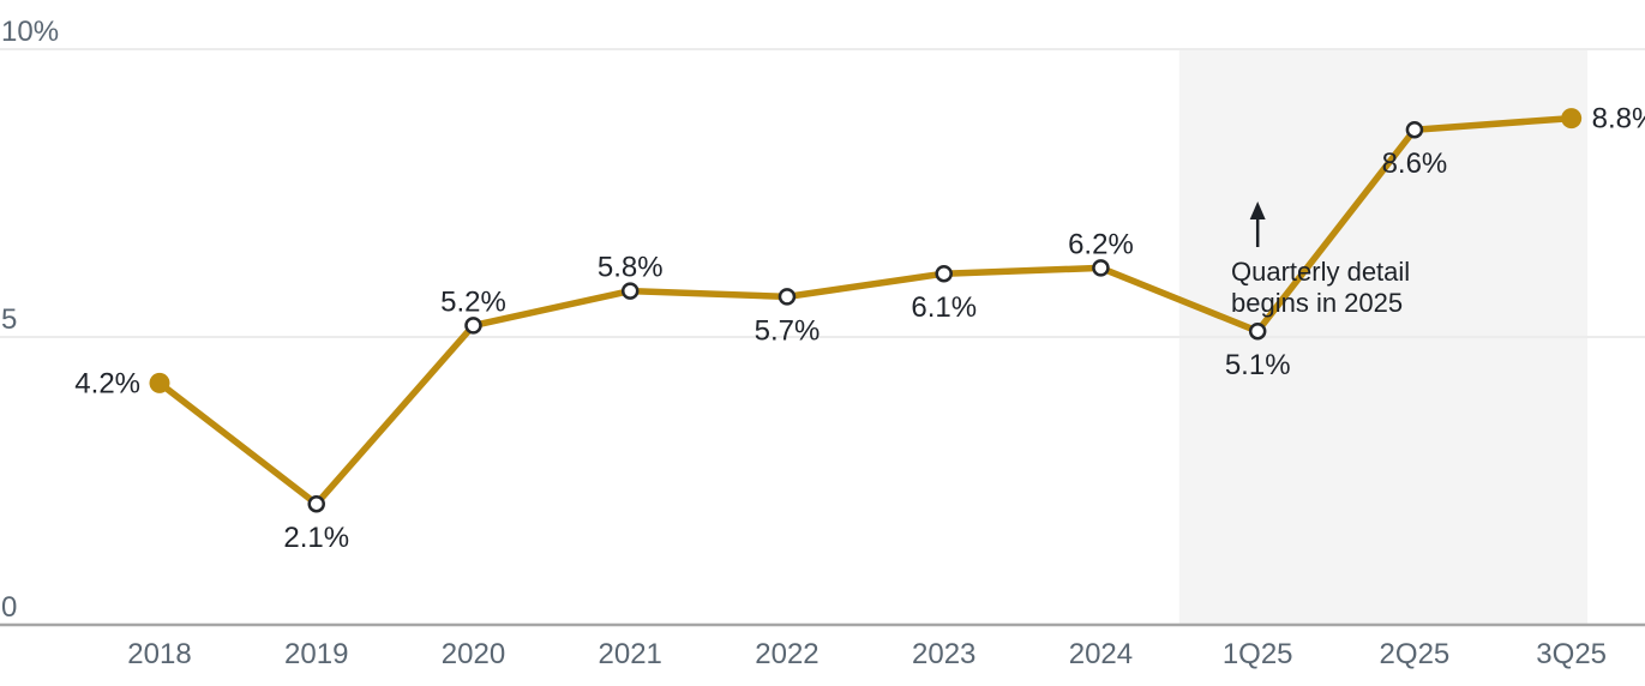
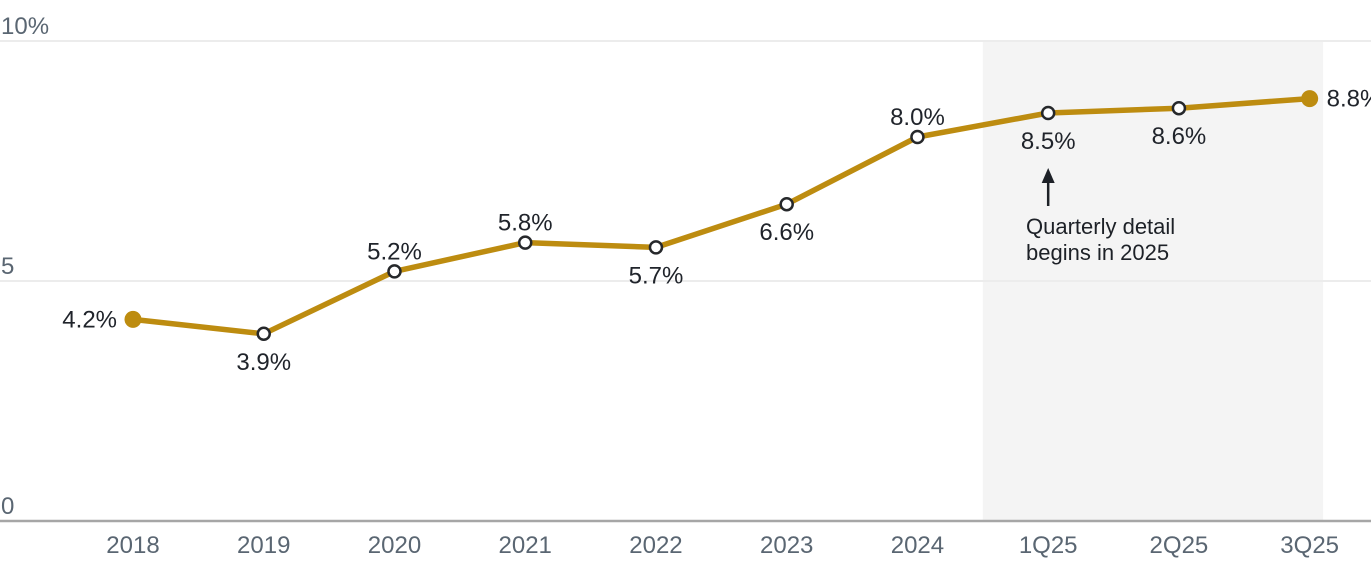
2019: 2.1% -> 3.9%
2023: 6.1% -> 6.6%
2024: 6.2% -> 8.0%
1Q25: 5.1% -> 8.5%
